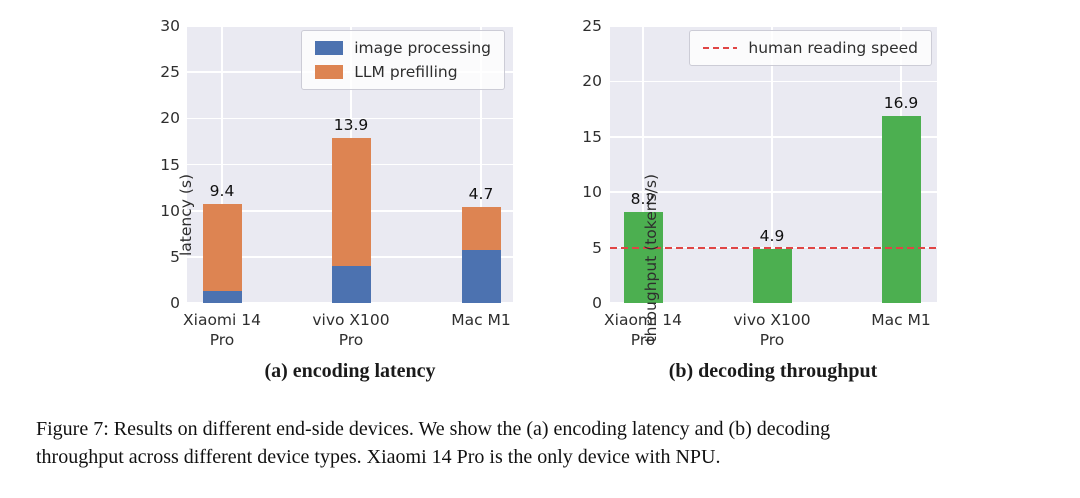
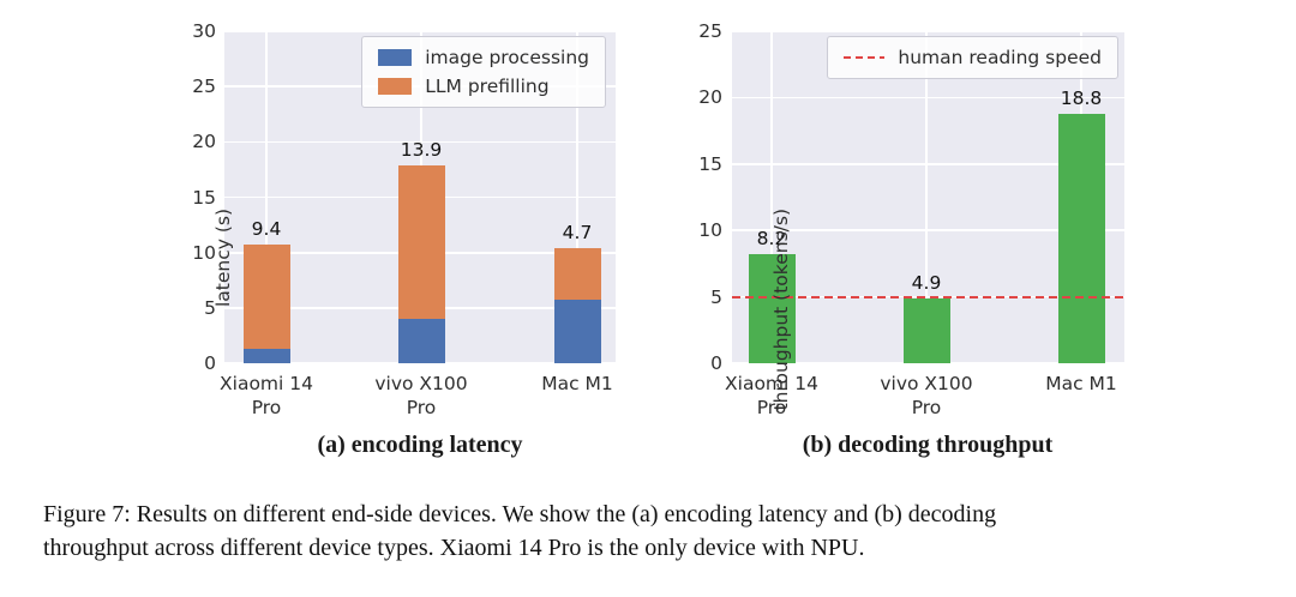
(b) decoding throughput/Mac M1: 16.9 -> 18.8
